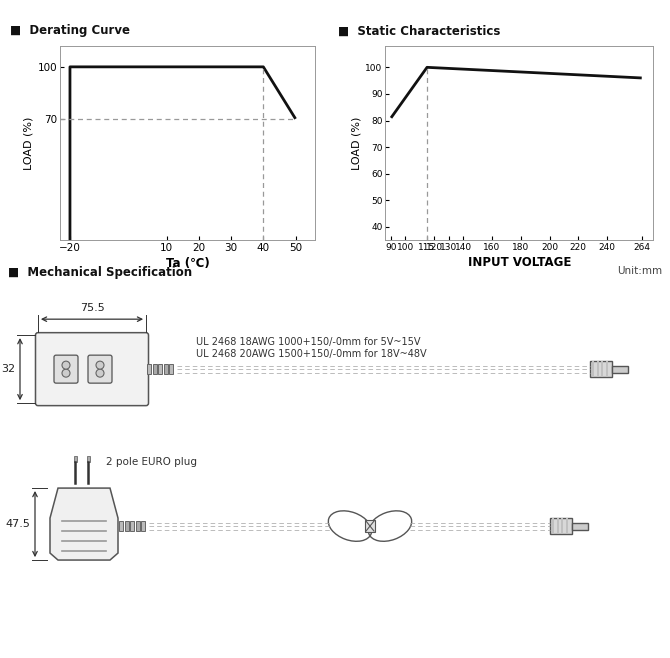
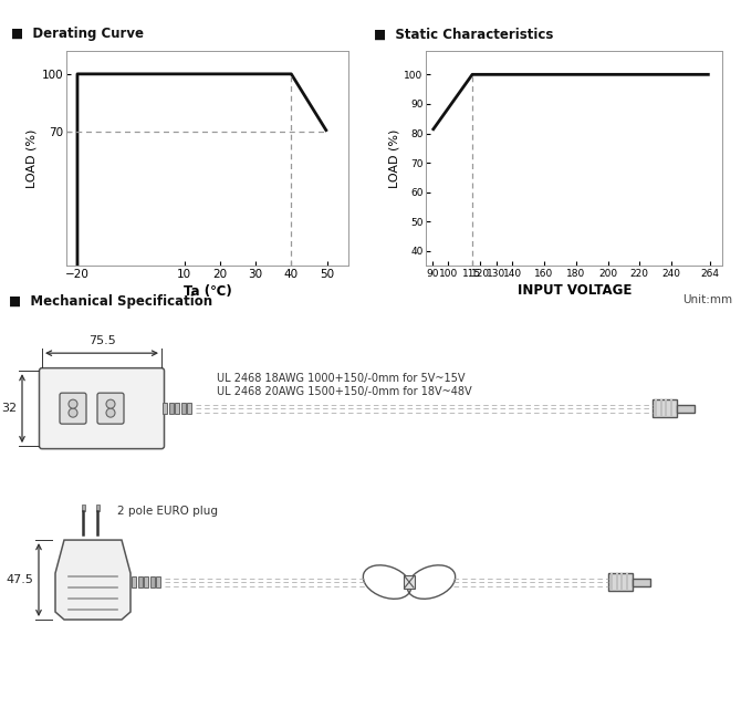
264: 96 -> 100
